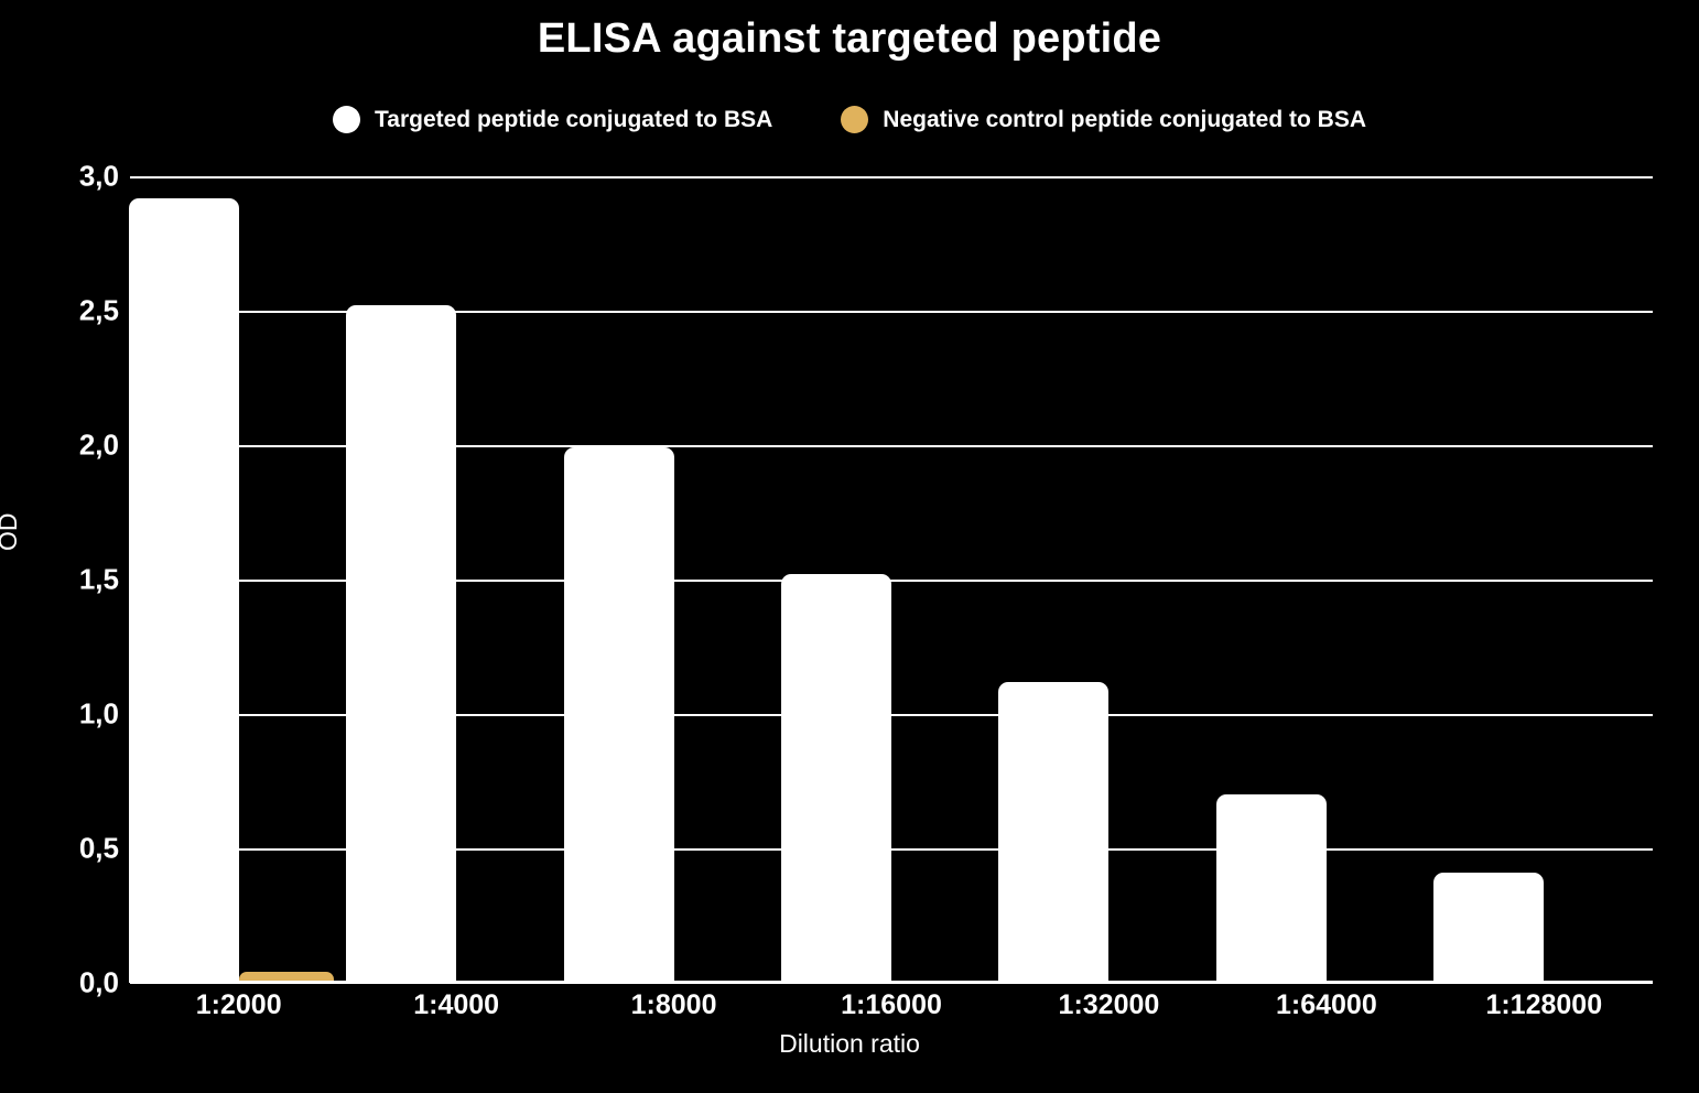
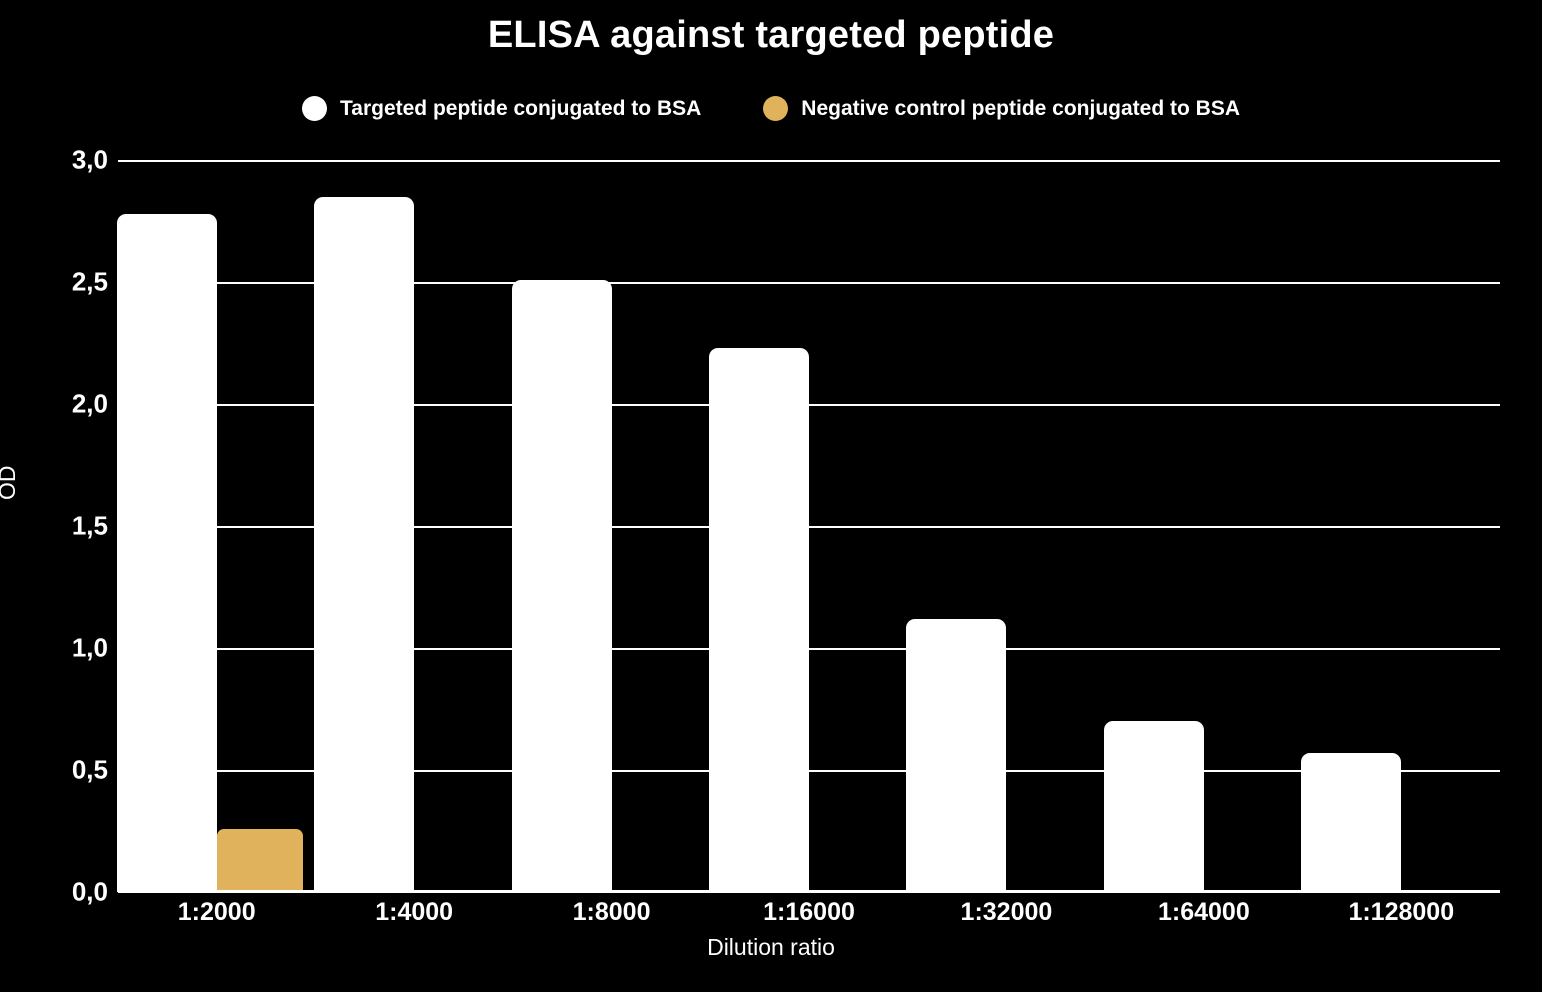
Targeted peptide conjugated to BSA/1:2000: 2,92 -> 2,78
Negative control peptide conjugated to BSA/1:2000: 0,04 -> 0,26
Targeted peptide conjugated to BSA/1:4000: 2,52 -> 2,85
Targeted peptide conjugated to BSA/1:8000: 1,99 -> 2,51
Targeted peptide conjugated to BSA/1:16000: 1,52 -> 2,23
Targeted peptide conjugated to BSA/1:128000: 0,41 -> 0,57
